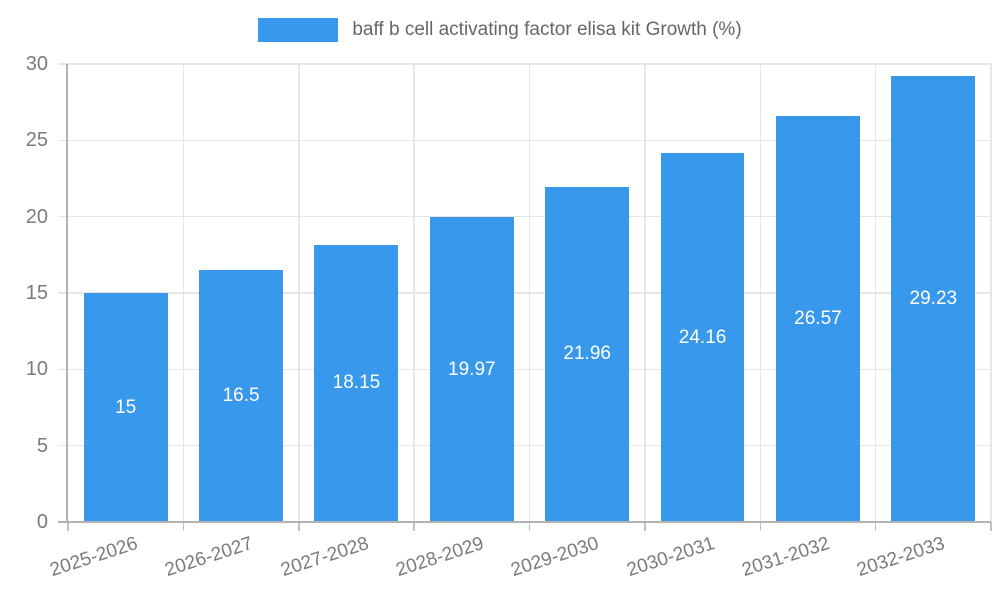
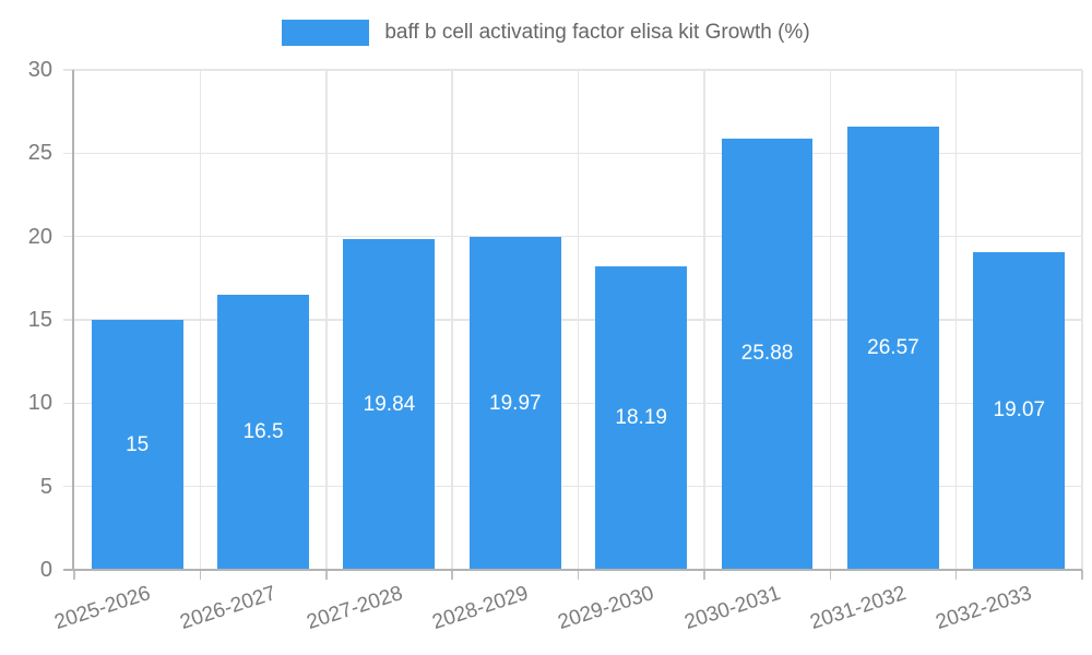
2027-2028: 18.15 -> 19.84
2029-2030: 21.96 -> 18.19
2030-2031: 24.16 -> 25.88
2032-2033: 29.23 -> 19.07
